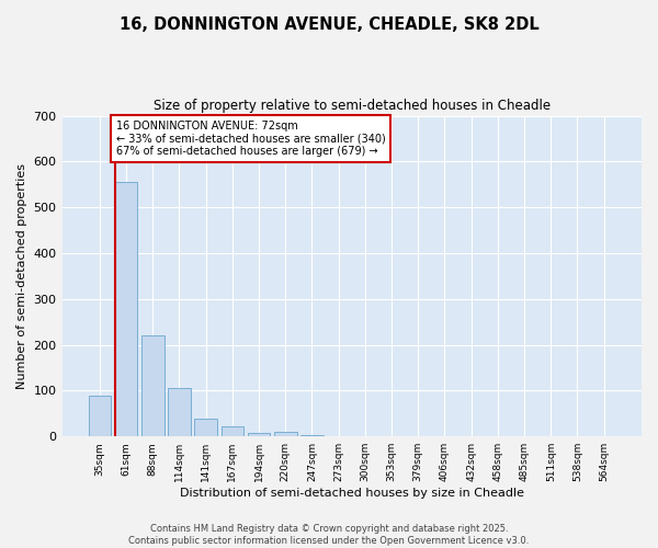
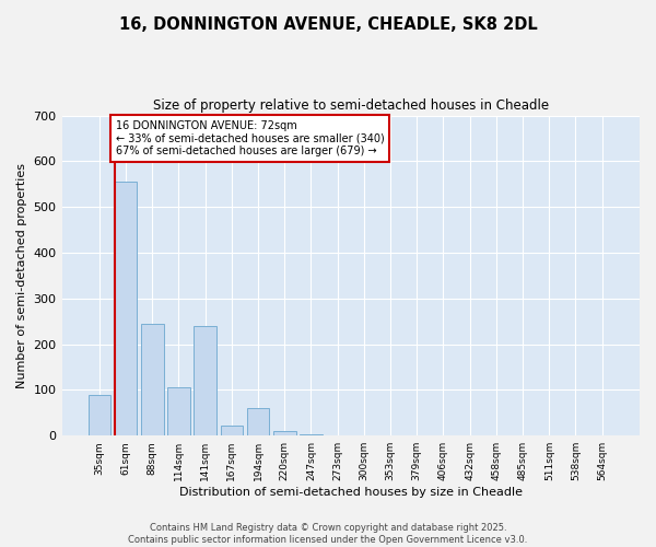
88sqm: 220 -> 245
141sqm: 38 -> 240
194sqm: 8 -> 60
